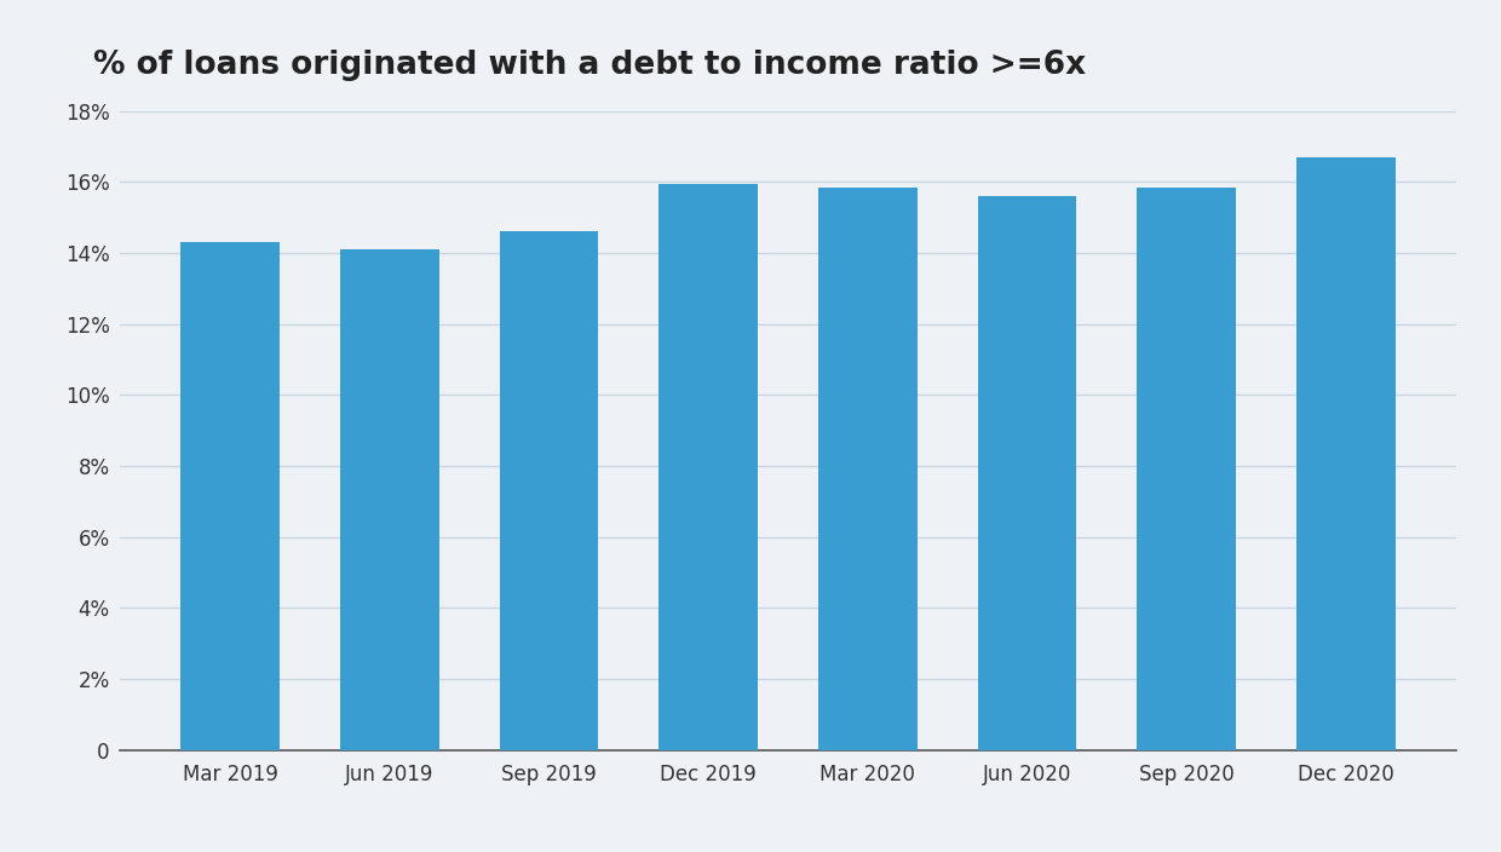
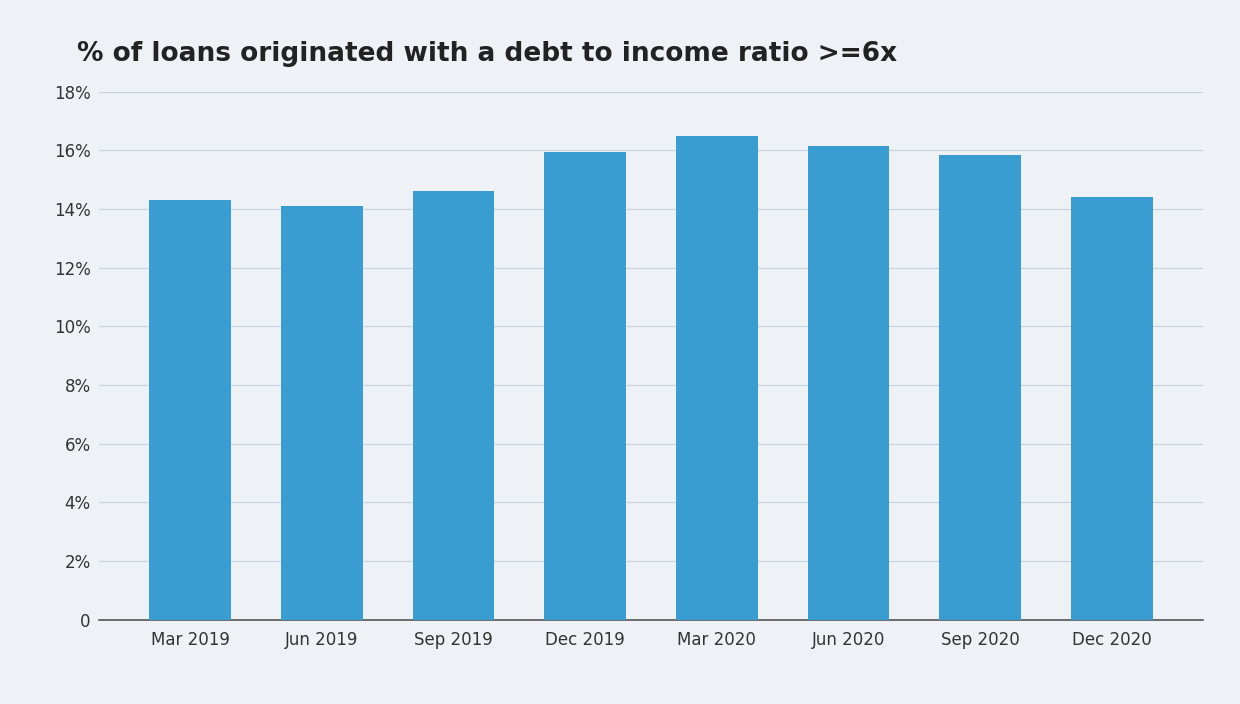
Mar 2020: 15.85% -> 16.50%
Jun 2020: 15.60% -> 16.15%
Dec 2020: 16.70% -> 14.40%
